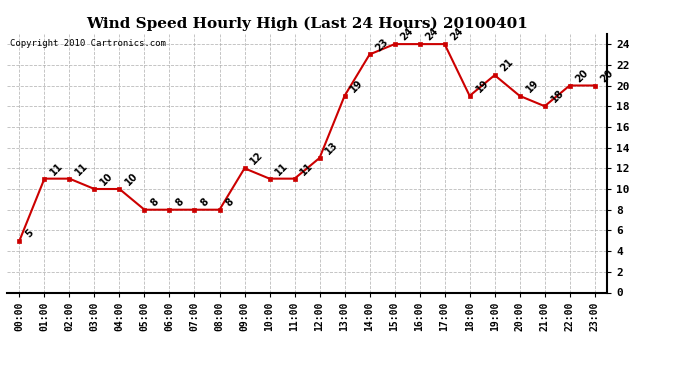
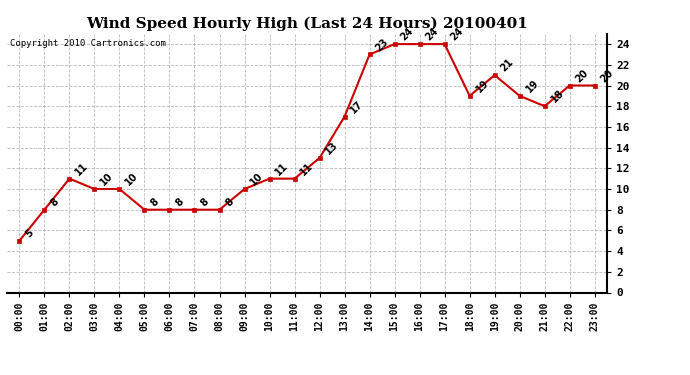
01:00: 11 -> 8
09:00: 12 -> 10
13:00: 19 -> 17
